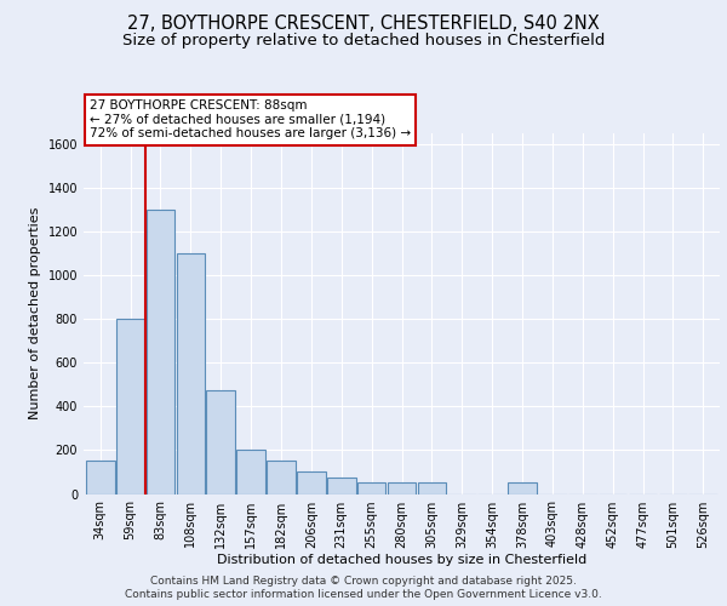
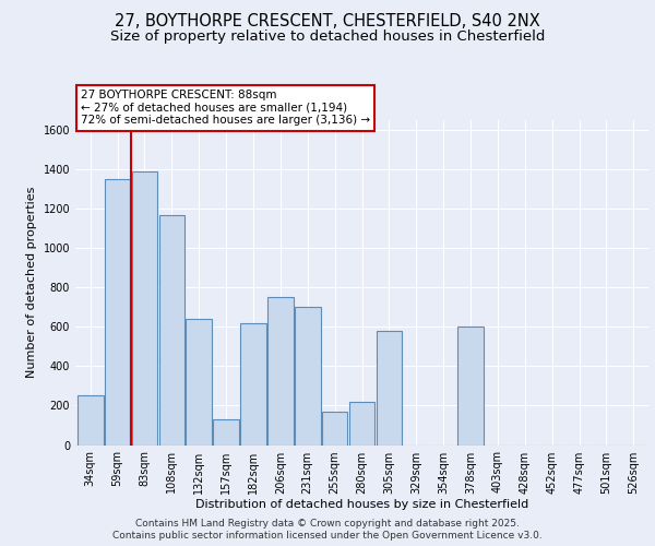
34sqm: 150 -> 250
59sqm: 800 -> 1350
83sqm: 1300 -> 1390
108sqm: 1100 -> 1170
132sqm: 480 -> 640
157sqm: 200 -> 130
182sqm: 150 -> 620
206sqm: 100 -> 750
231sqm: 80 -> 700
255sqm: 50 -> 170
280sqm: 50 -> 220
305sqm: 50 -> 580
378sqm: 50 -> 600
